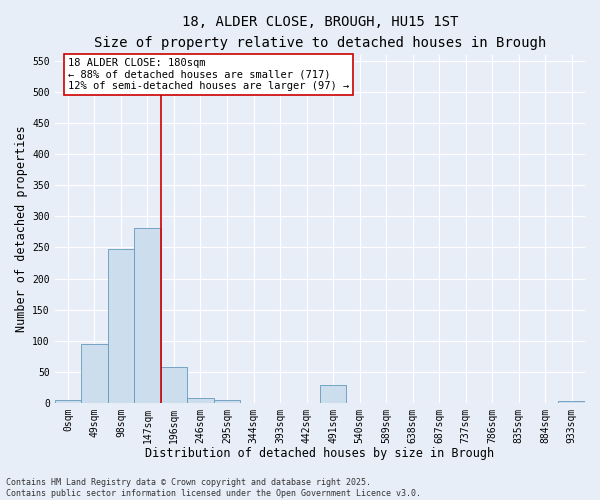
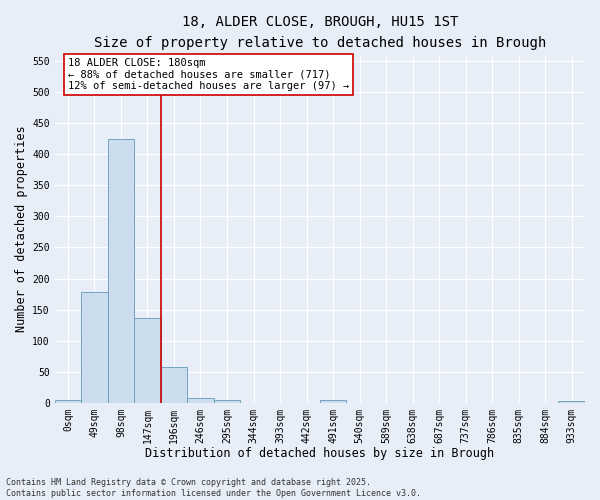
49sqm: 94 -> 178
98sqm: 248 -> 425
147sqm: 282 -> 137
491sqm: 28 -> 4
